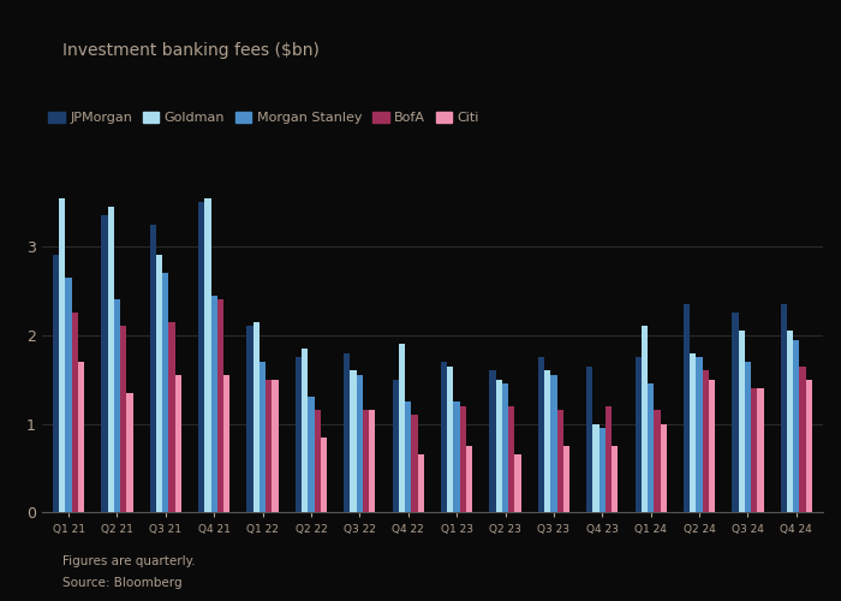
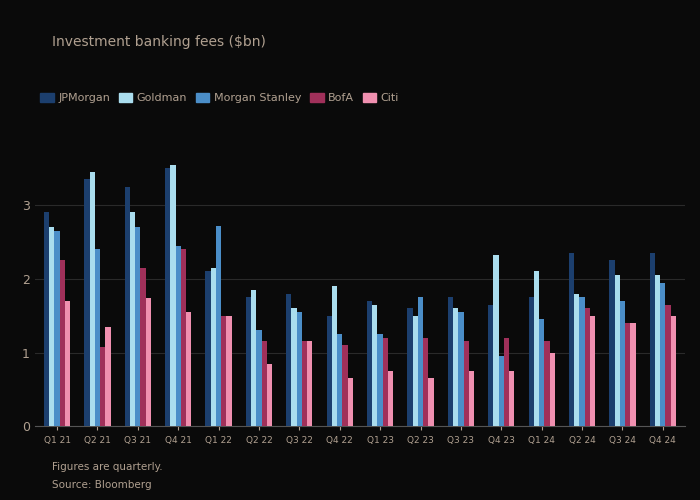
Goldman/Q1 21: 3.55 -> 2.70
BofA/Q2 21: 2.10 -> 1.08
Citi/Q3 21: 1.55 -> 1.74
Morgan Stanley/Q1 22: 1.70 -> 2.72
Morgan Stanley/Q2 23: 1.45 -> 1.76
Goldman/Q4 23: 1.00 -> 2.32
